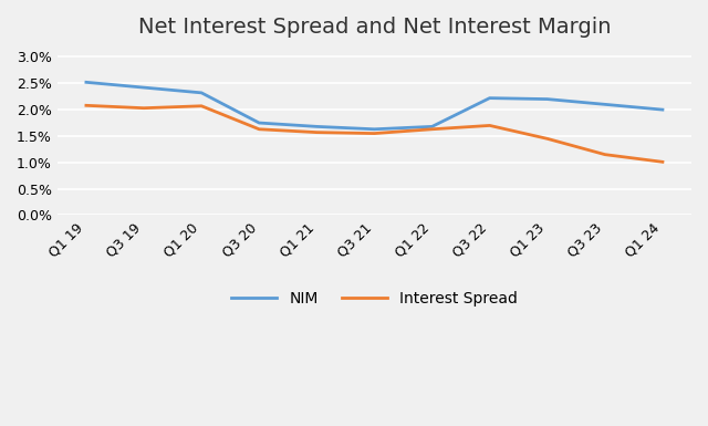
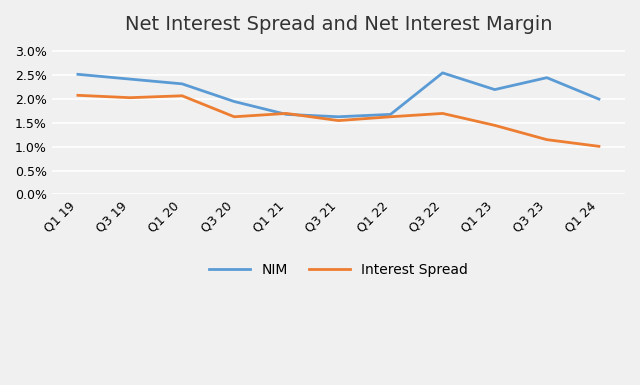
NIM/Q3 20: 1.75% -> 1.95%
Interest Spread/Q1 21: 1.57% -> 1.70%
NIM/Q3 22: 2.22% -> 2.55%
NIM/Q3 23: 2.10% -> 2.45%
